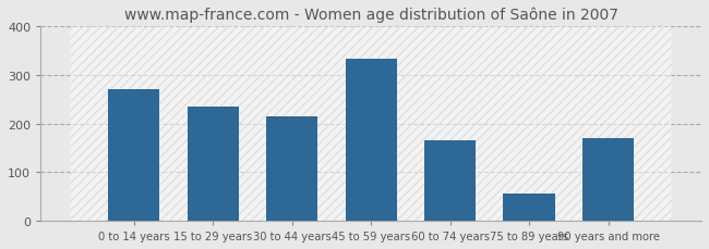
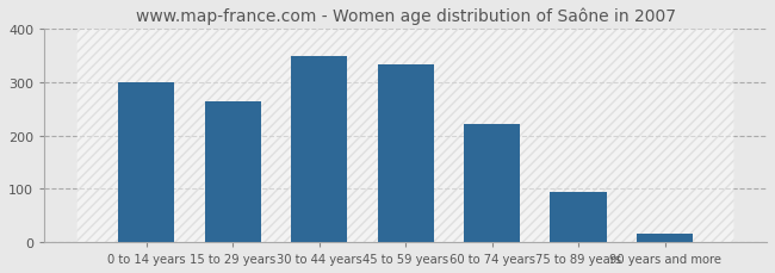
0 to 14 years: 270 -> 301
15 to 29 years: 235 -> 265
30 to 44 years: 215 -> 349
60 to 74 years: 165 -> 221
75 to 89 years: 55 -> 95
90 years and more: 170 -> 15
